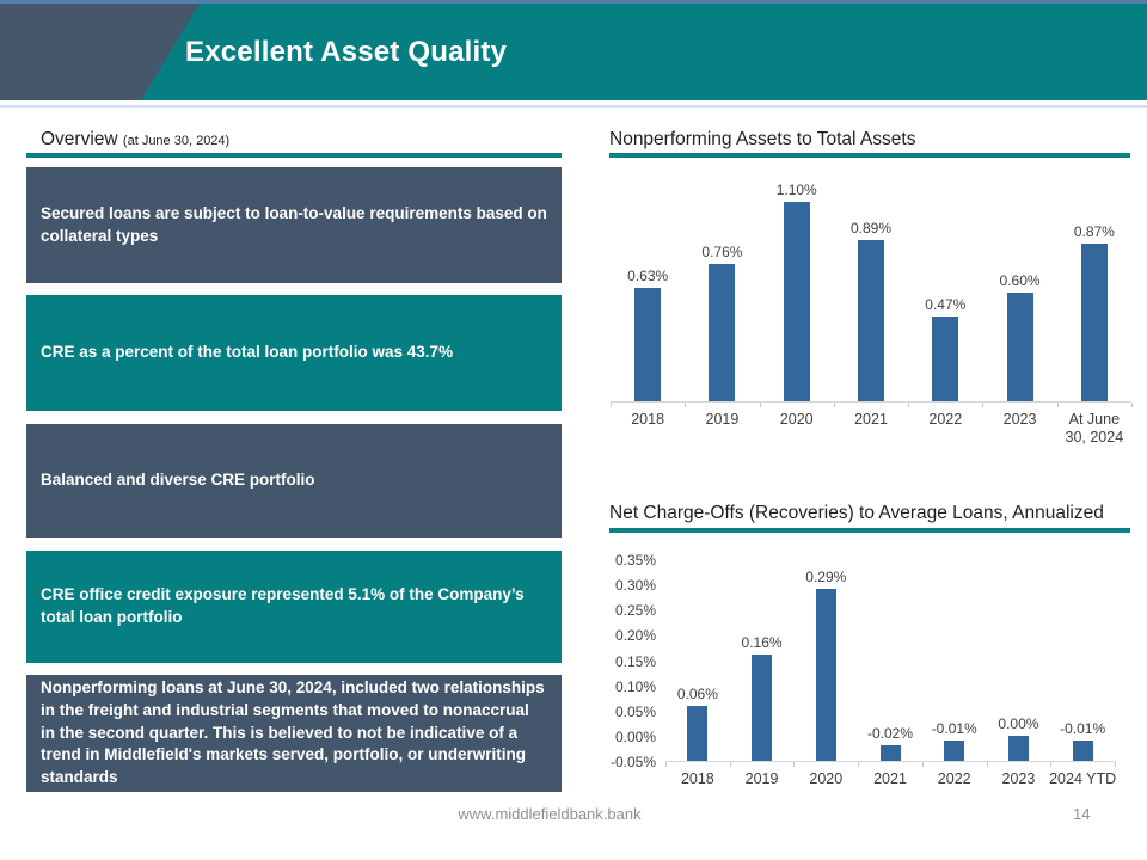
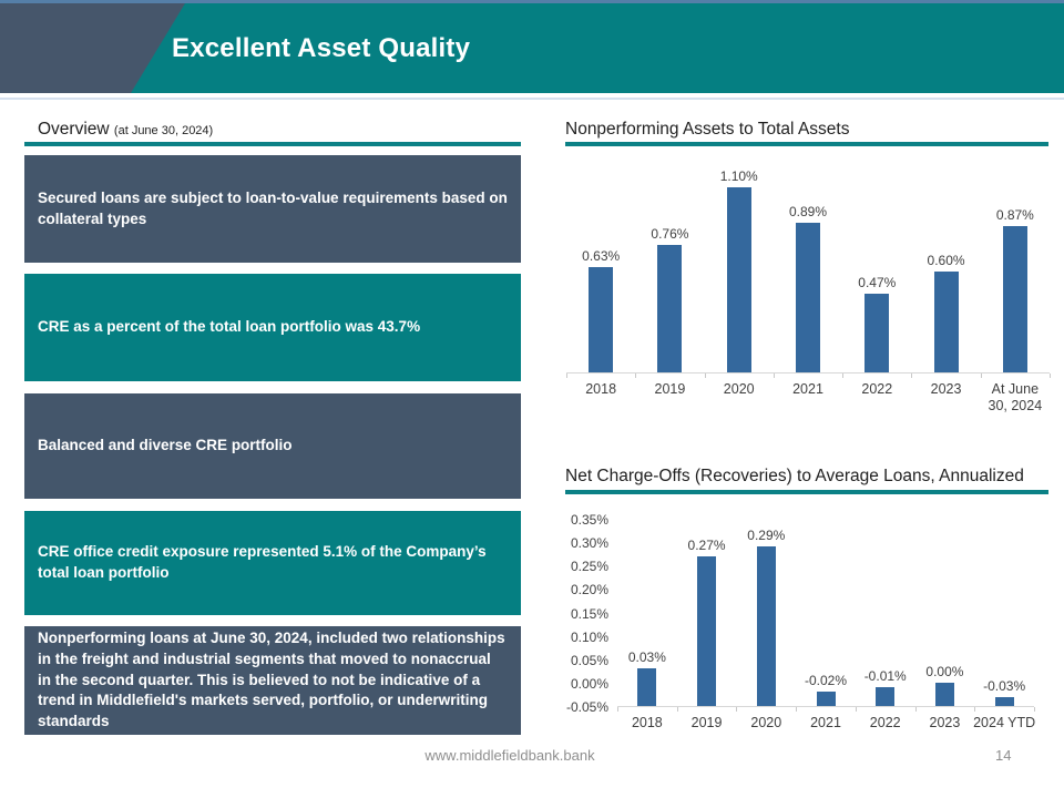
Net Charge-Offs (Recoveries) to Average Loans, Annualized/2018: 0.06% -> 0.03%
Net Charge-Offs (Recoveries) to Average Loans, Annualized/2019: 0.16% -> 0.27%
Net Charge-Offs (Recoveries) to Average Loans, Annualized/2024 YTD: -0.01% -> -0.03%
